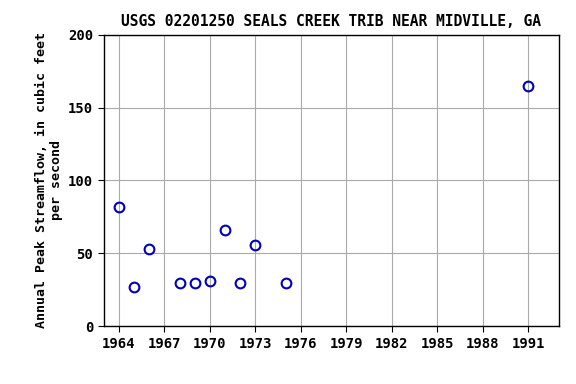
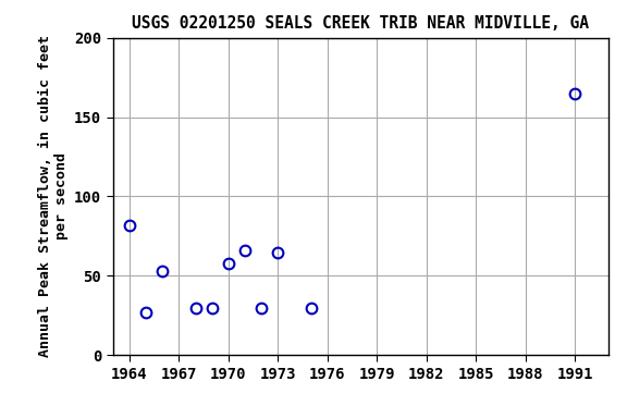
1970: 31 -> 58
1973: 56 -> 65
